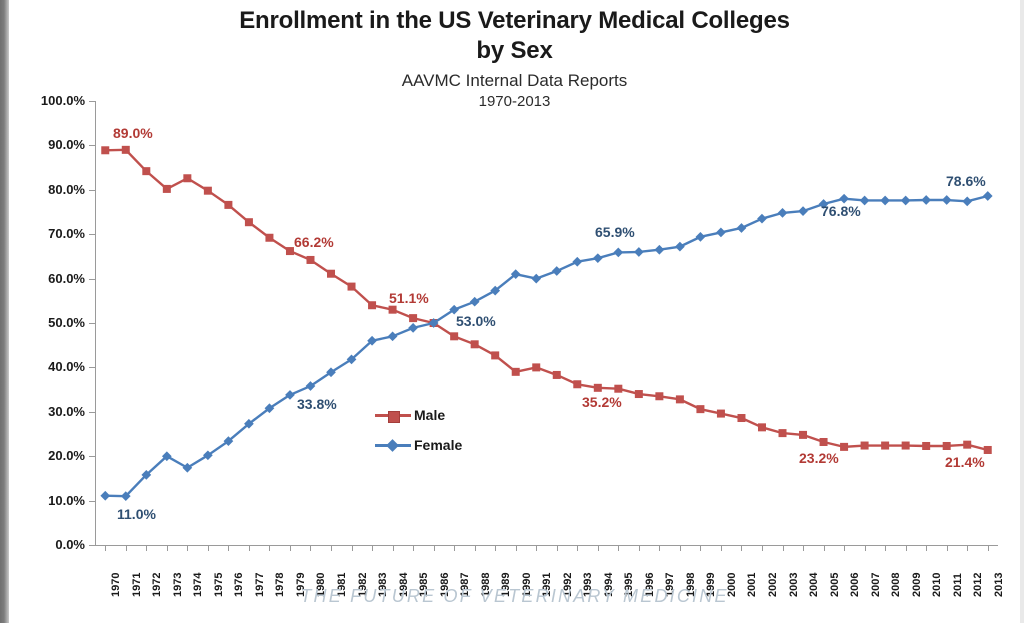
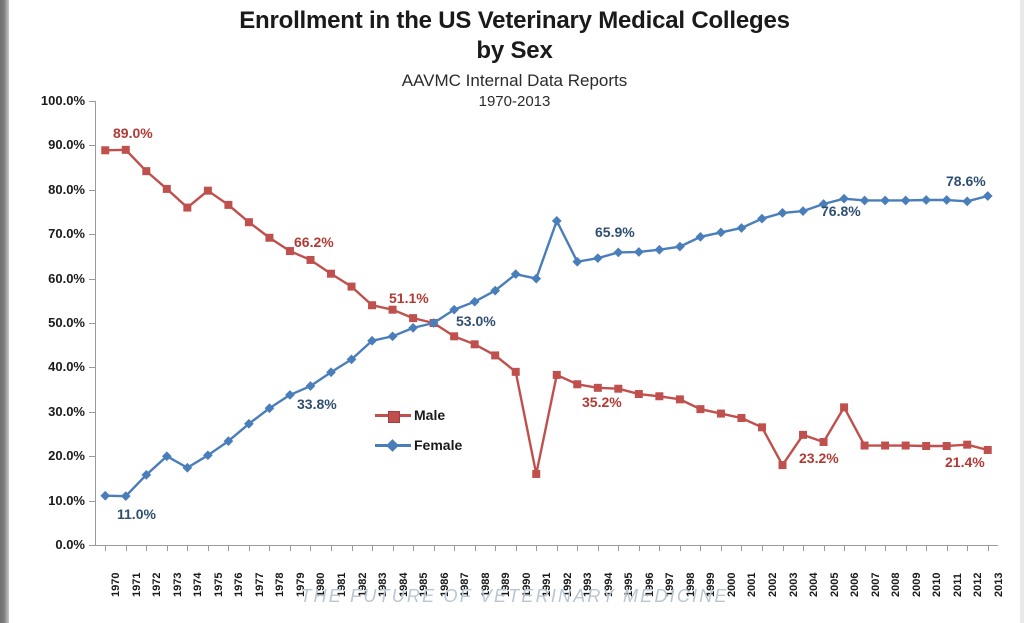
Male/1974: 83% -> 76%
Male/1991: 40% -> 16%
Female/1992: 62% -> 73%
Male/2003: 25% -> 18%
Male/2006: 22% -> 31%
